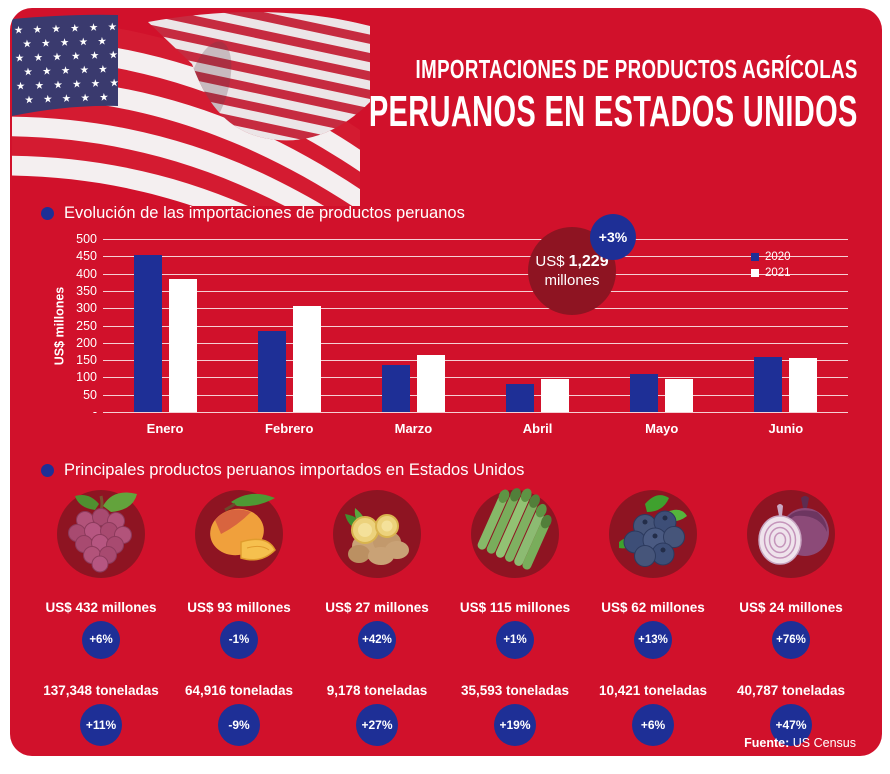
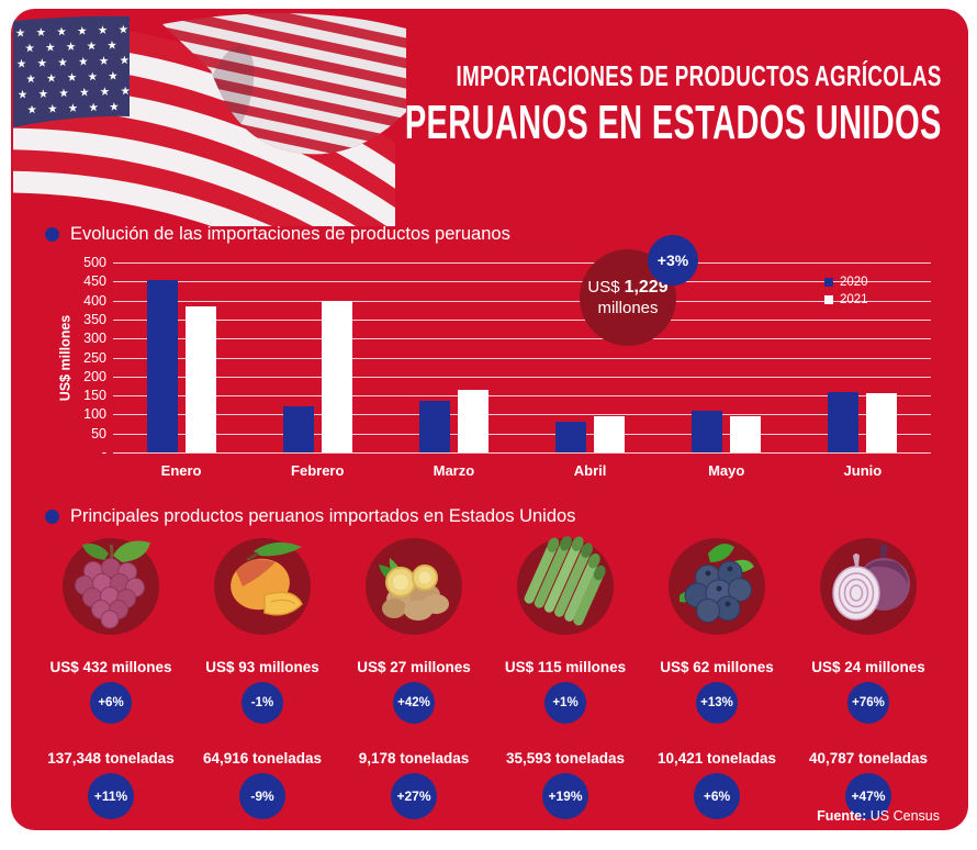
2020/Febrero: 240 -> 120
2021/Febrero: 300 -> 400
